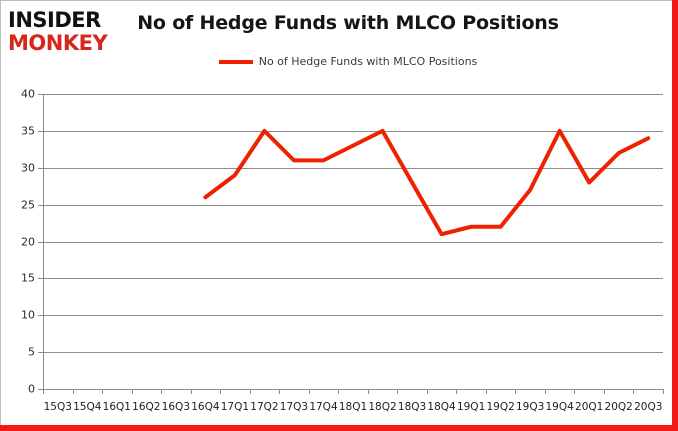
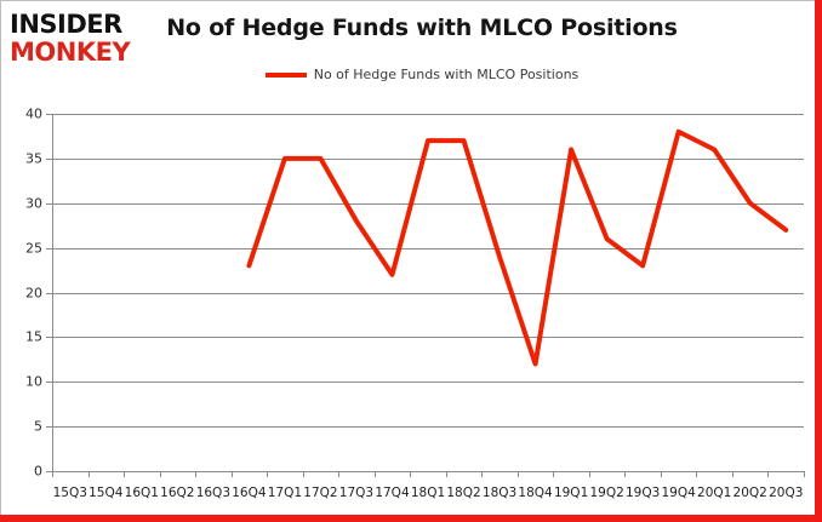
16Q4: 26 -> 23
17Q1: 29 -> 35
17Q3: 31 -> 28
17Q4: 31 -> 22
18Q1: 33 -> 37
18Q2: 35 -> 37
18Q3: 28 -> 24
18Q4: 21 -> 12
19Q1: 22 -> 36
19Q2: 22 -> 26
19Q3: 27 -> 23
19Q4: 35 -> 38
20Q1: 28 -> 36
20Q2: 32 -> 30
20Q3: 34 -> 27
